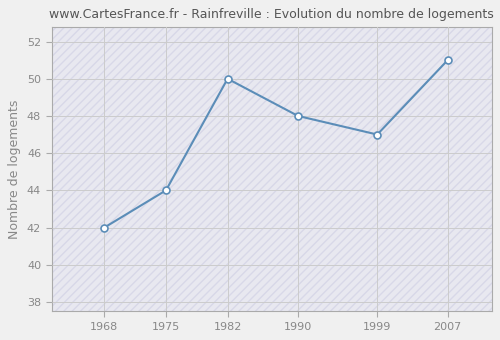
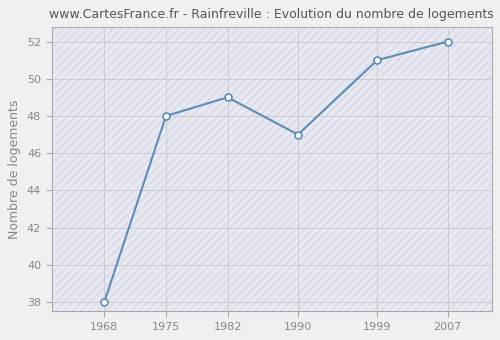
1968: 42 -> 38
1975: 44 -> 48
1982: 50 -> 49
1990: 48 -> 47
1999: 47 -> 51
2007: 51 -> 52
